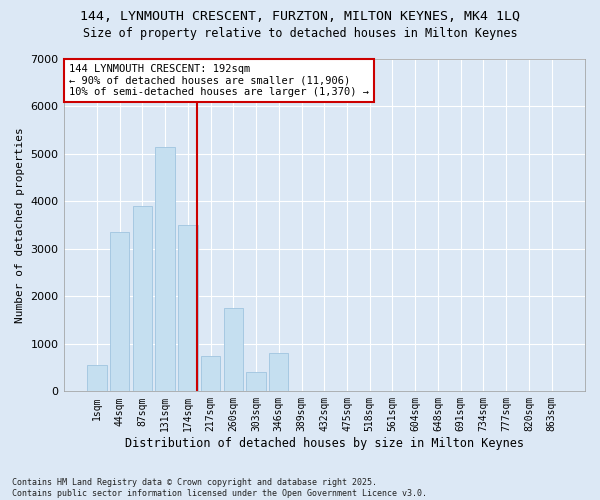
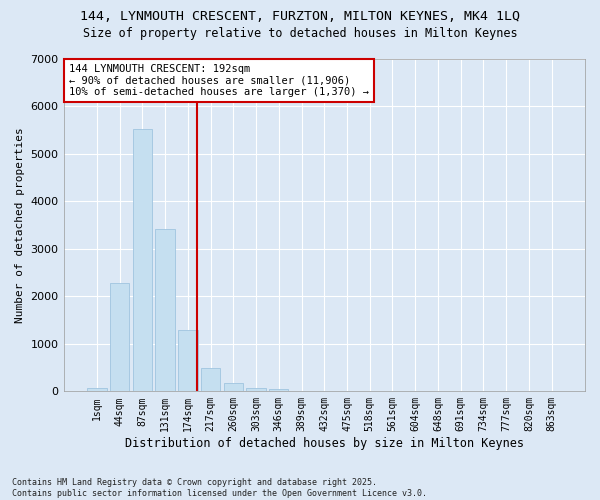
1sqm: 550 -> 80
44sqm: 3350 -> 2280
87sqm: 3900 -> 5520
131sqm: 5150 -> 3420
174sqm: 3500 -> 1300
217sqm: 750 -> 490
260sqm: 1750 -> 180
303sqm: 400 -> 80
346sqm: 800 -> 50
